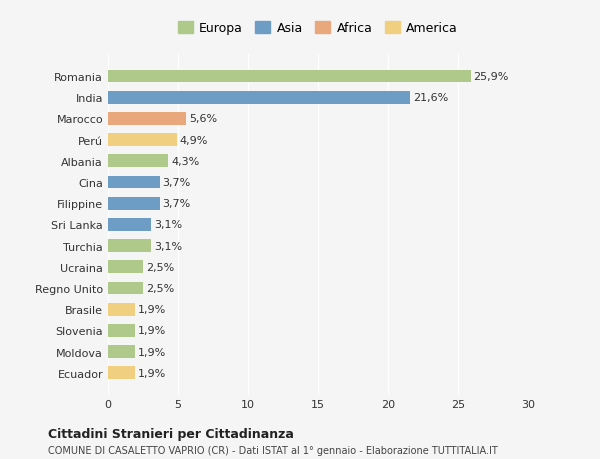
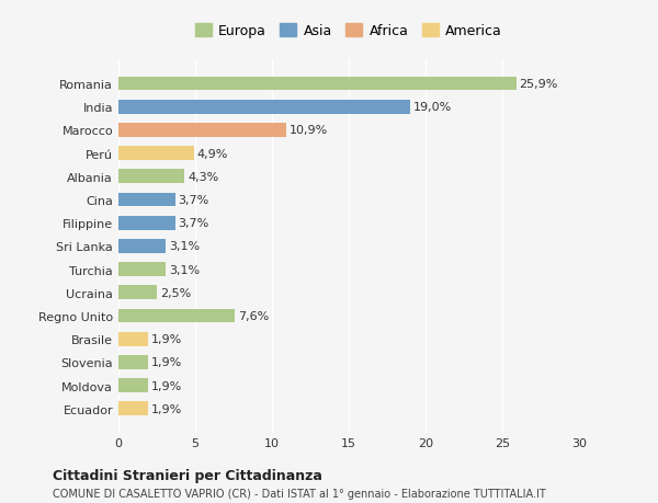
India: 21,6% -> 19,0%
Marocco: 5,6% -> 10,9%
Regno Unito: 2,5% -> 7,6%
